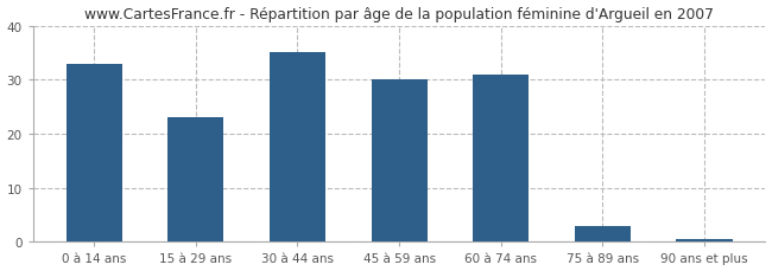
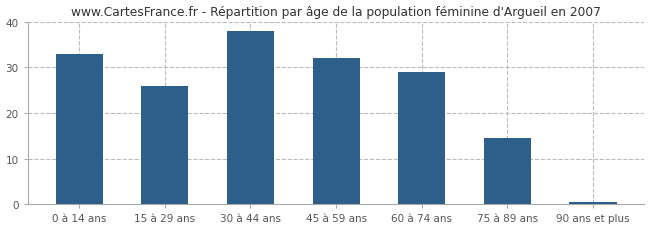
15 à 29 ans: 23.0 -> 26.0
30 à 44 ans: 35.0 -> 38.0
45 à 59 ans: 30.0 -> 32.0
60 à 74 ans: 31.0 -> 29.0
75 à 89 ans: 3.0 -> 14.5
